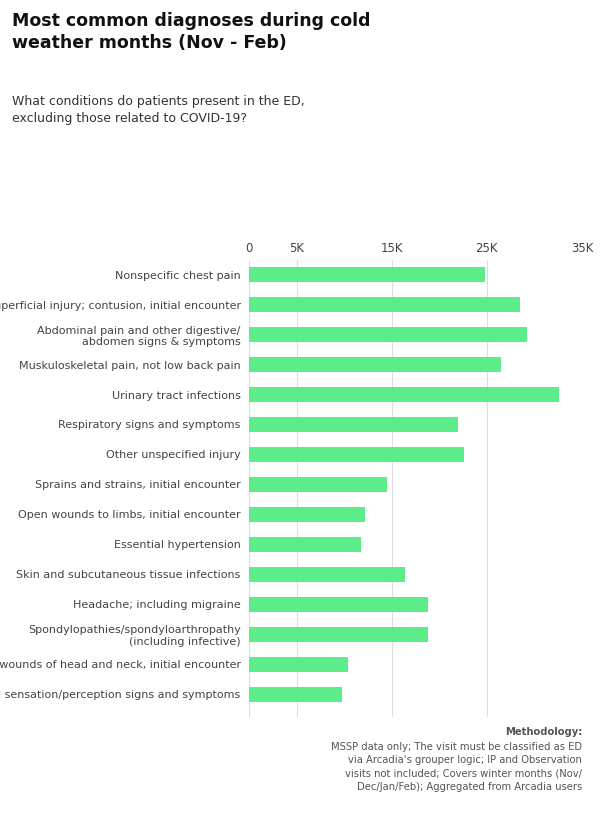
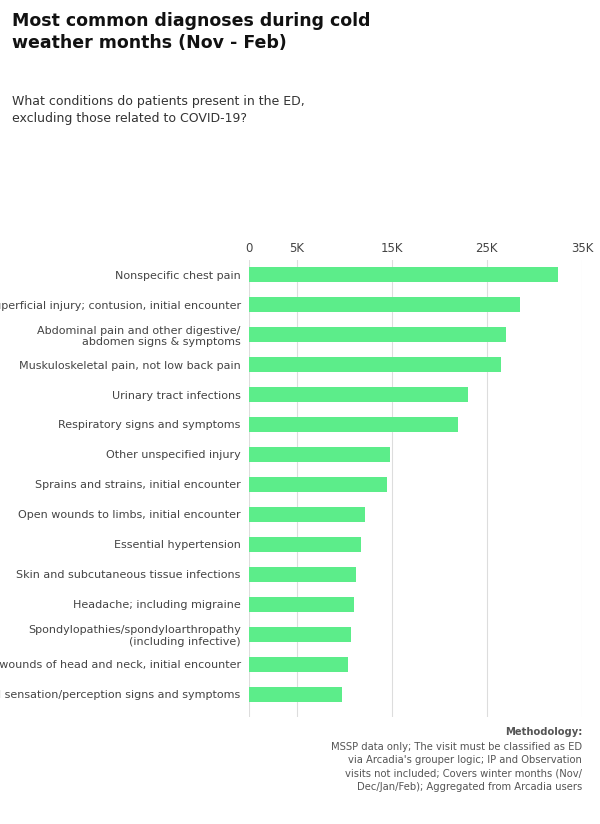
Nonspecific chest pain: 24.8K -> 32.5K
Abdominal pain and other digestive/ abdomen signs & symptoms: 29.2K -> 27.0K
Urinary tract infections: 32.6K -> 23.0K
Other unspecified injury: 22.6K -> 14.8K
Skin and subcutaneous tissue infections: 16.4K -> 11.2K
Headache; including migraine: 18.8K -> 11.0K
Spondylopathies/spondyloarthropathy (including infective): 18.8K -> 10.7K
